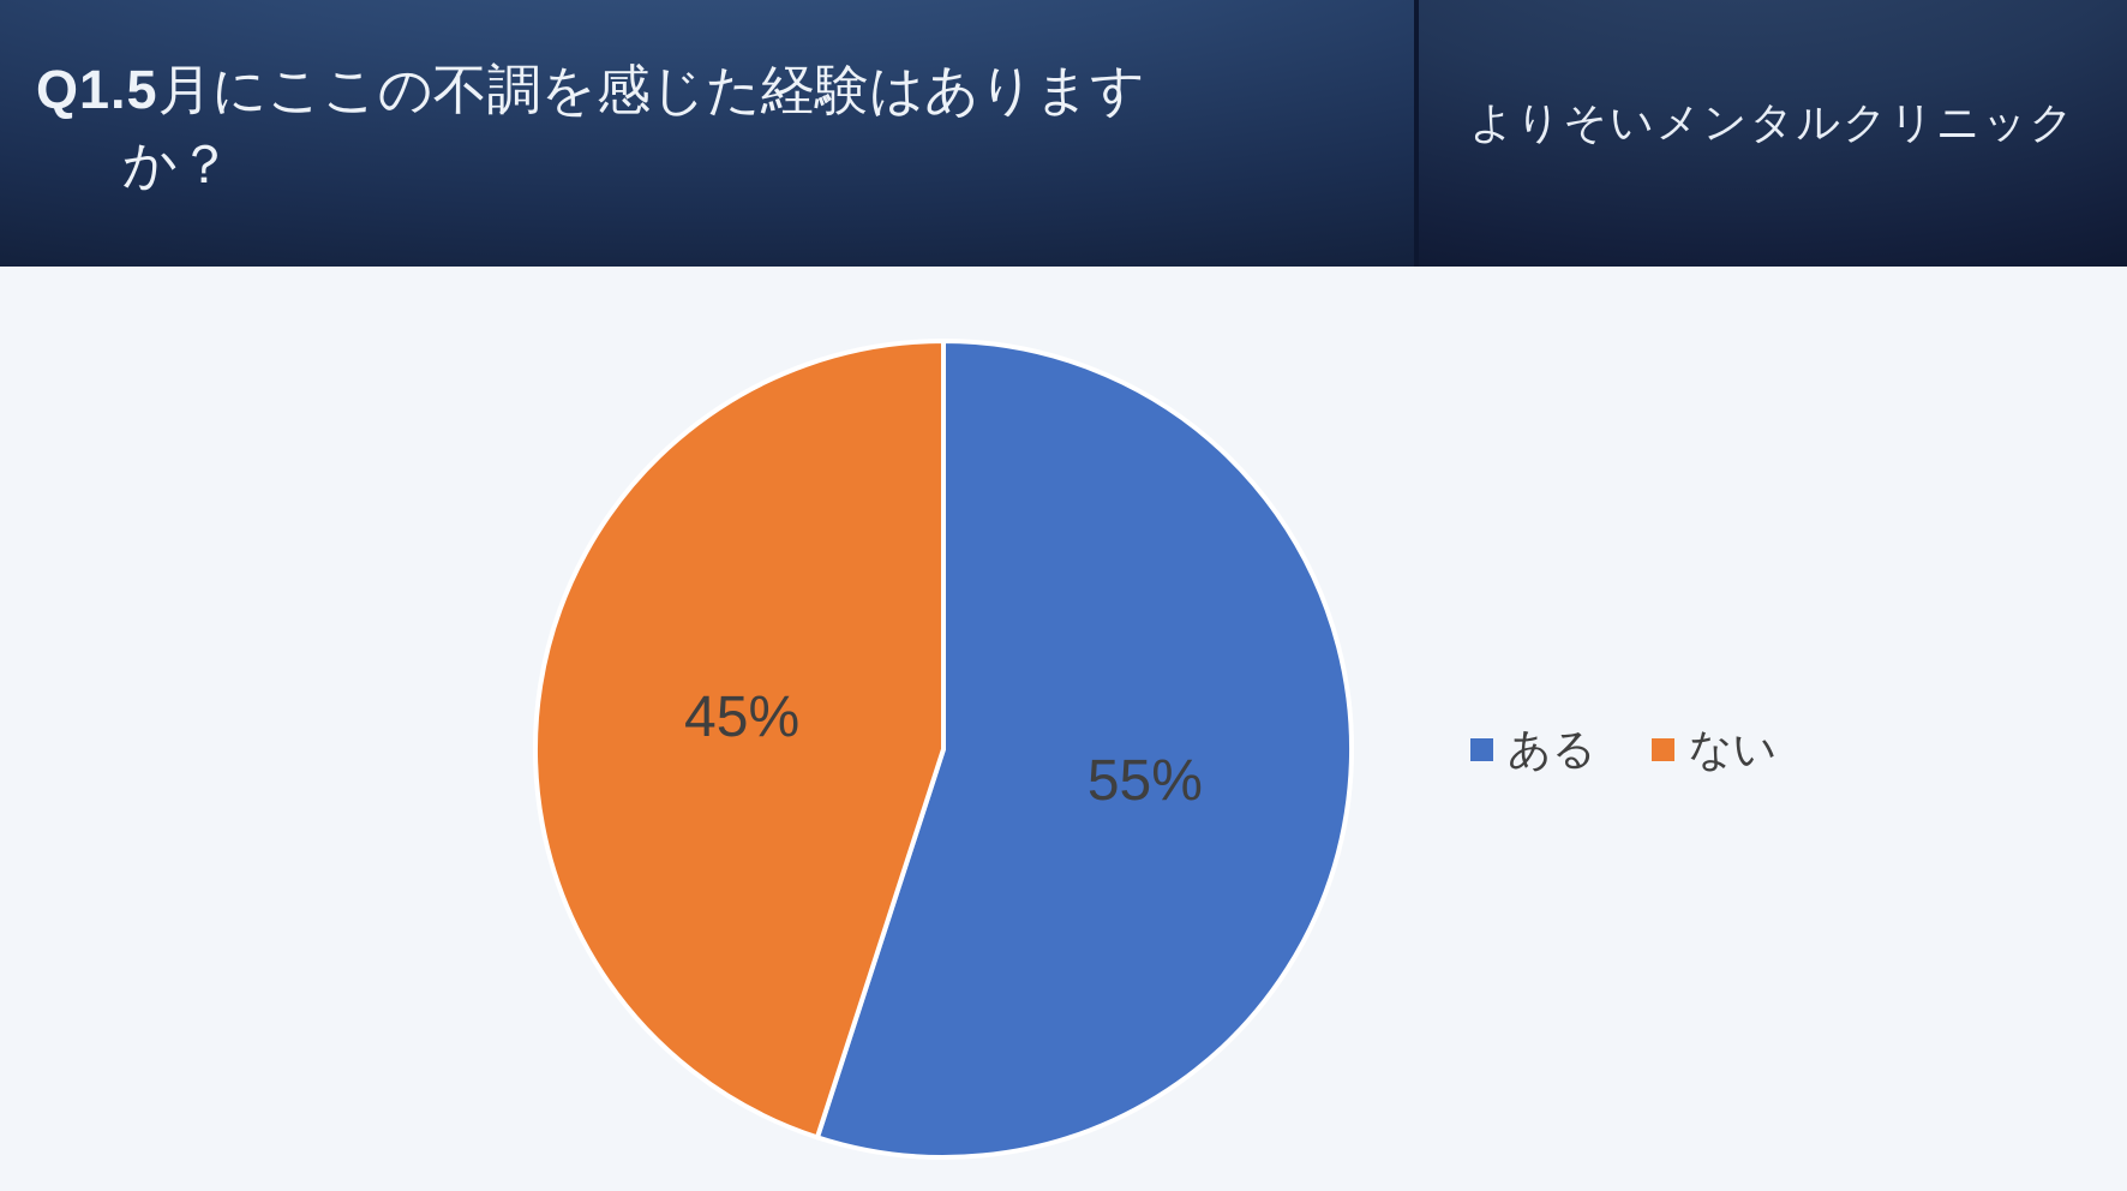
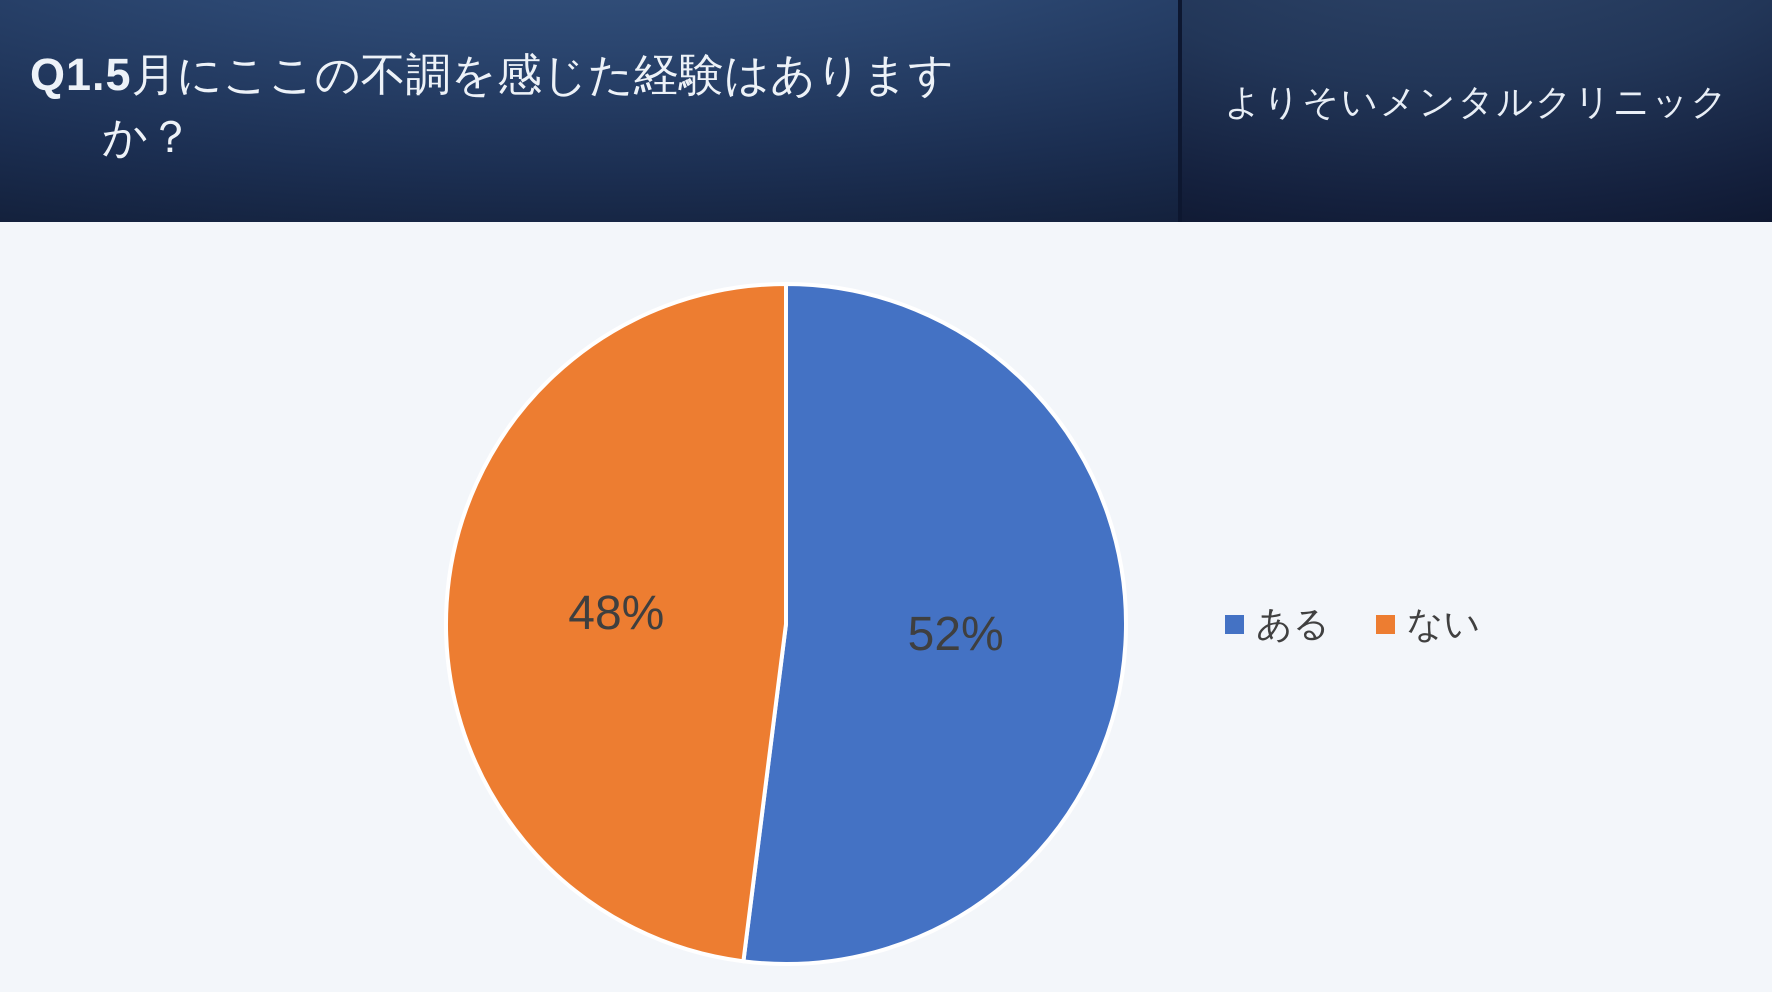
ある: 55% -> 52%
ない: 45% -> 48%
